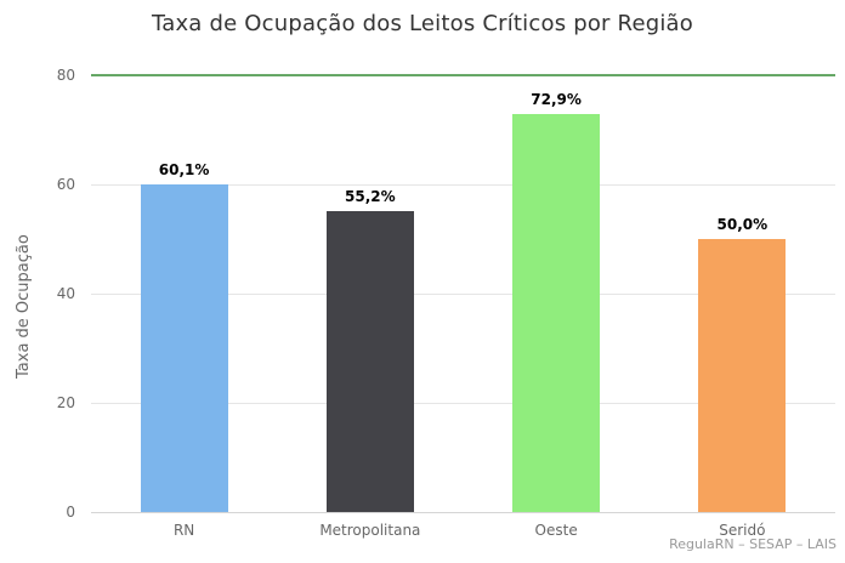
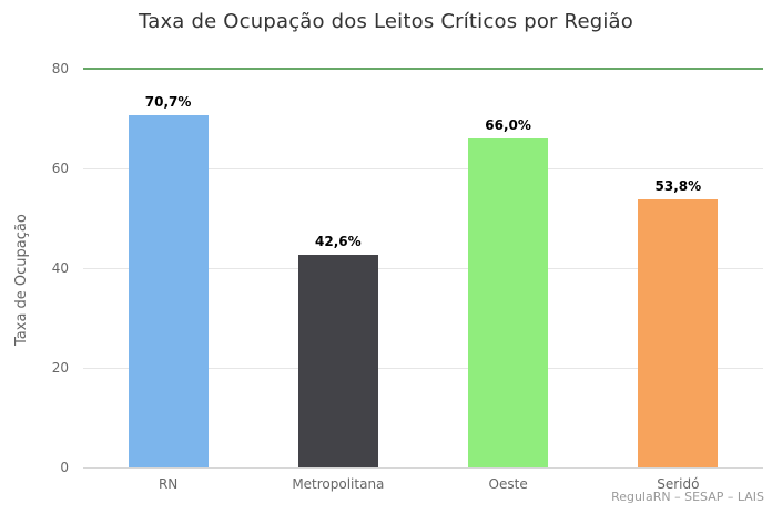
RN: 60,1% -> 70,7%
Metropolitana: 55,2% -> 42,6%
Oeste: 72,9% -> 66,0%
Seridó: 50,0% -> 53,8%
